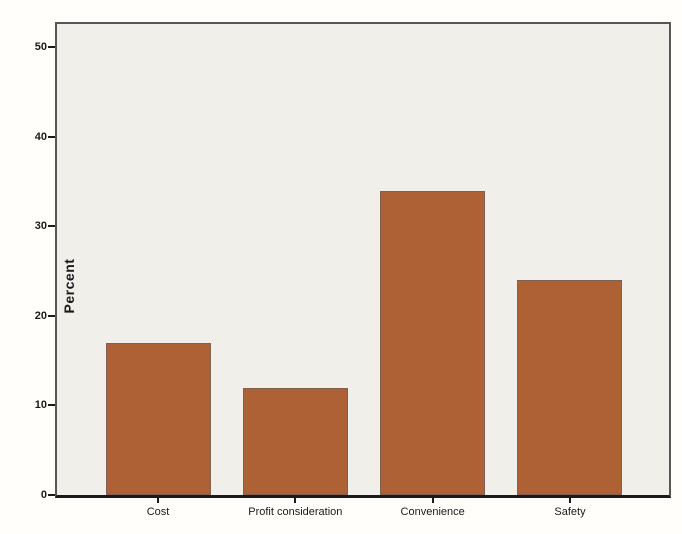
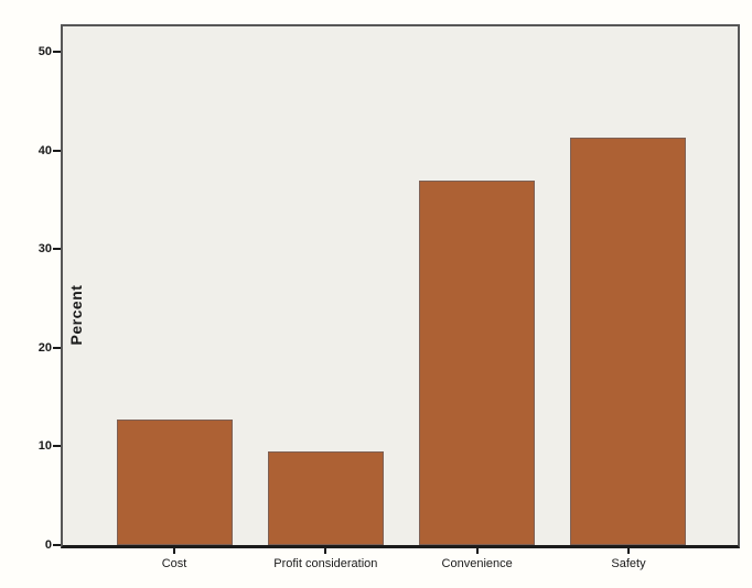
Cost: 17 -> 13
Profit consideration: 12 -> 10
Convenience: 34 -> 37
Safety: 24 -> 41
